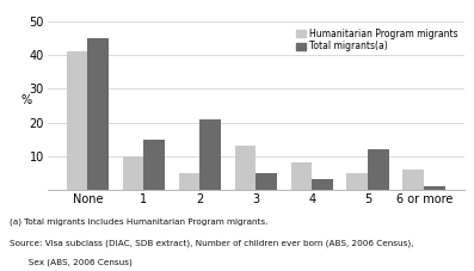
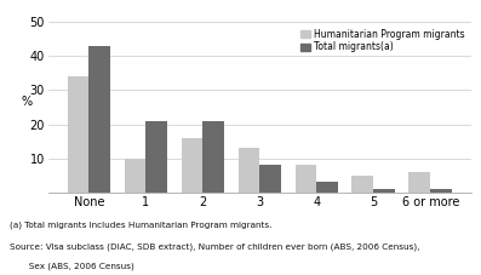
Humanitarian Program migrants/None: 41 -> 34
Total migrants(a)/None: 45 -> 43
Total migrants(a)/1: 15 -> 21
Humanitarian Program migrants/2: 5 -> 16
Total migrants(a)/3: 5 -> 8
Total migrants(a)/5: 12 -> 1
